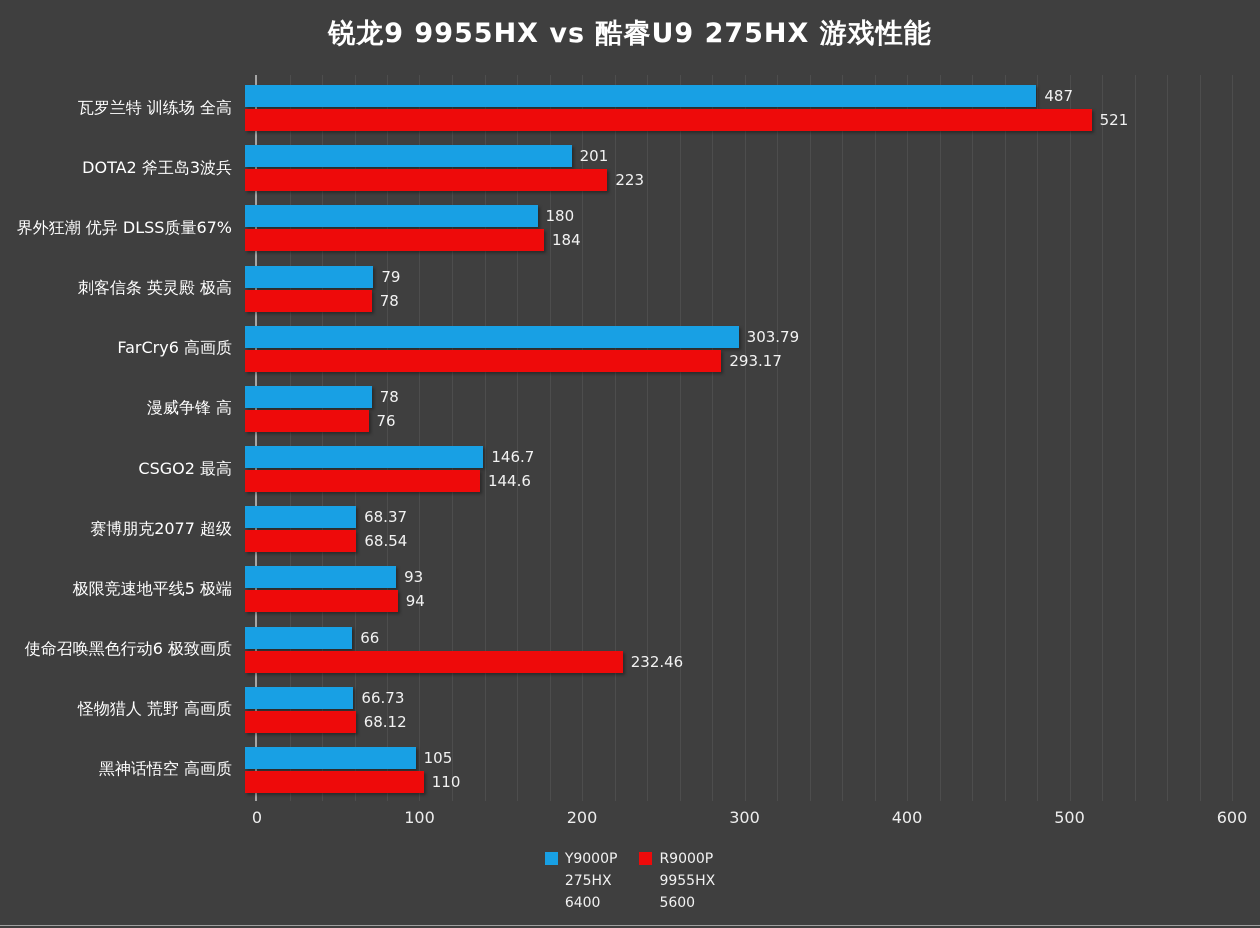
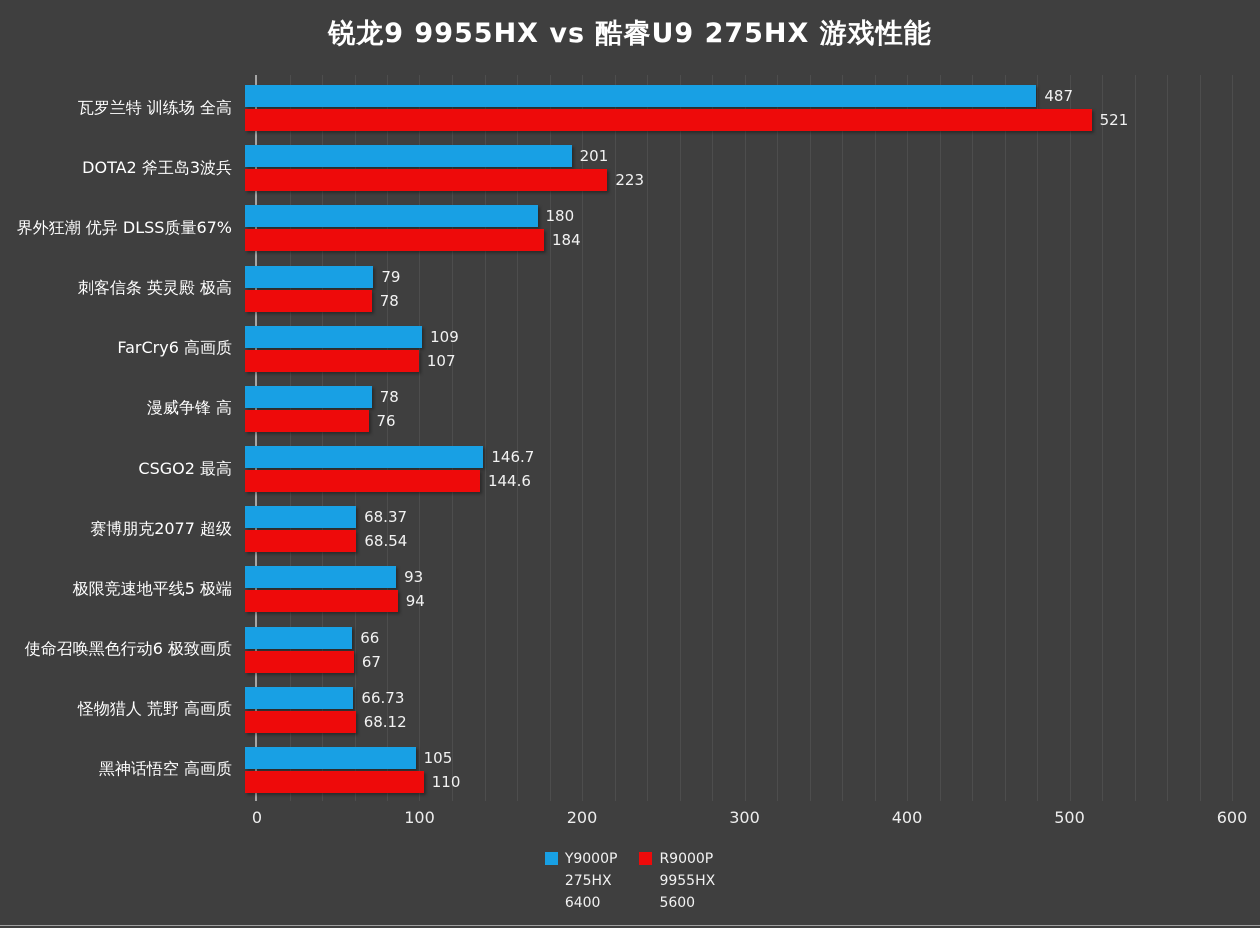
Y9000P 275HX 6400/FarCry6 高画质: 303.79 -> 109
R9000P 9955HX 5600/FarCry6 高画质: 293.17 -> 107
R9000P 9955HX 5600/使命召唤黑色行动6 极致画质: 232.46 -> 67
